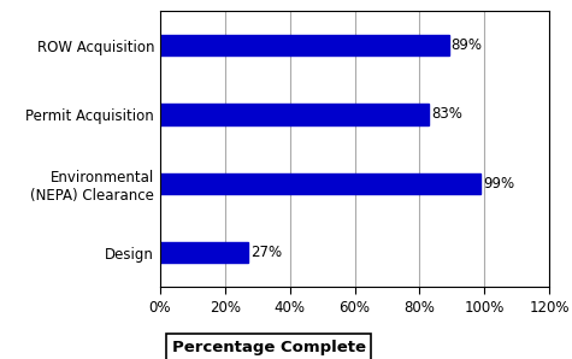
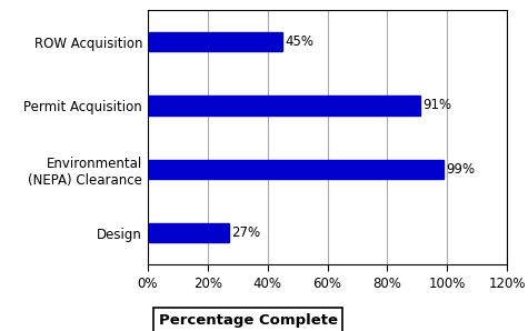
ROW Acquisition: 89% -> 45%
Permit Acquisition: 83% -> 91%
